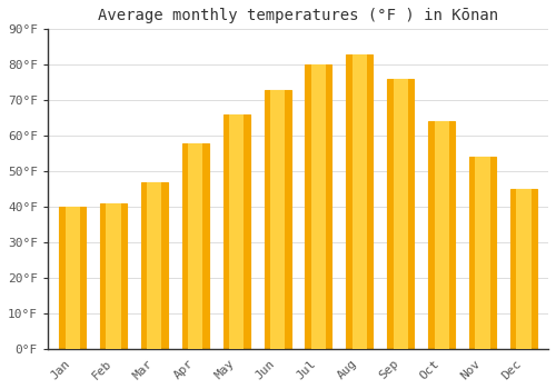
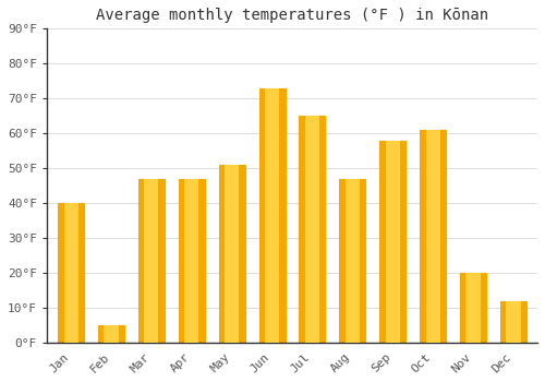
Feb: 41°F -> 5°F
Apr: 58°F -> 47°F
May: 66°F -> 51°F
Jul: 80°F -> 65°F
Aug: 83°F -> 47°F
Sep: 76°F -> 58°F
Oct: 64°F -> 61°F
Nov: 54°F -> 20°F
Dec: 45°F -> 12°F
